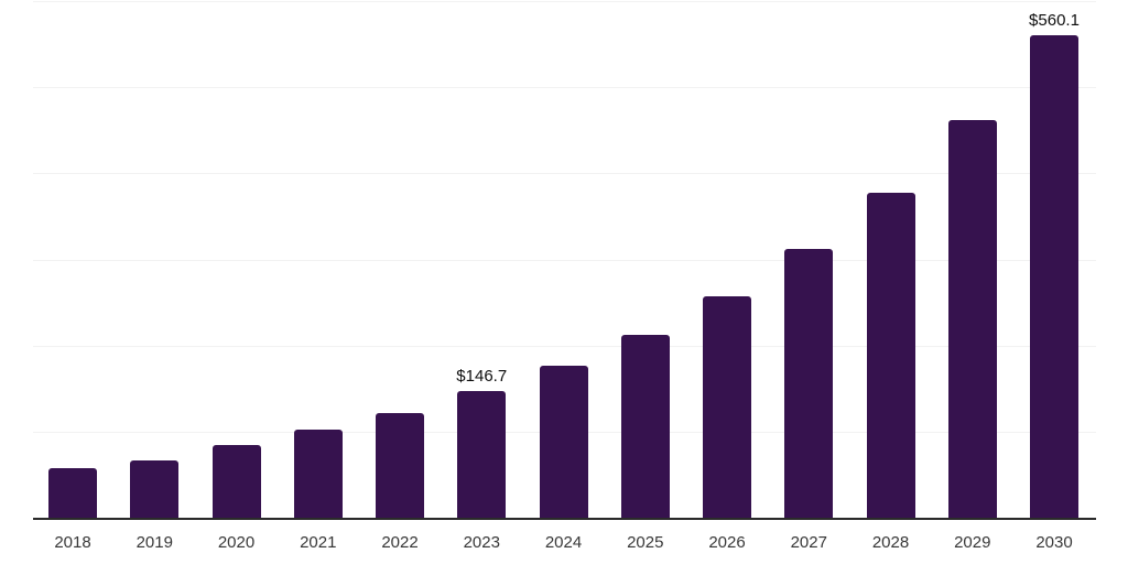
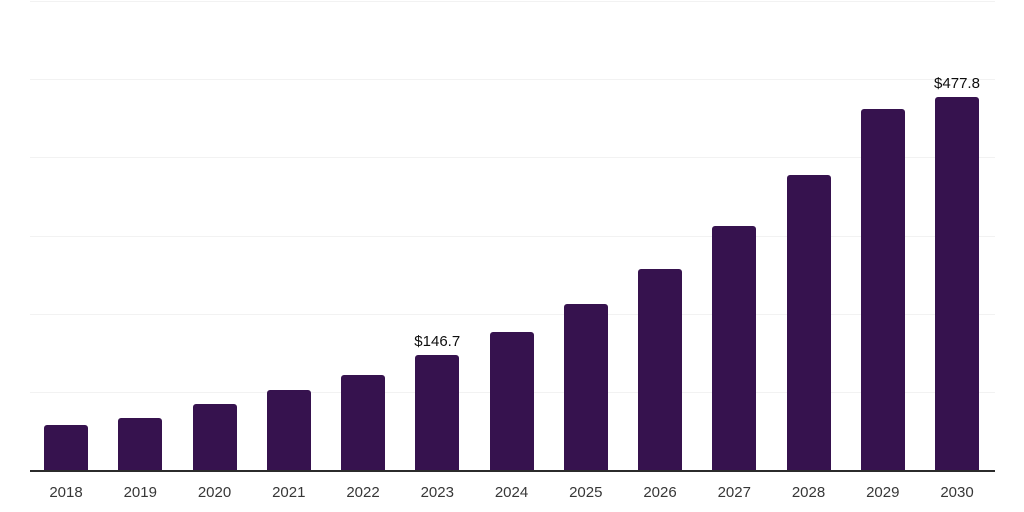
2030: $560.1 -> $477.8
